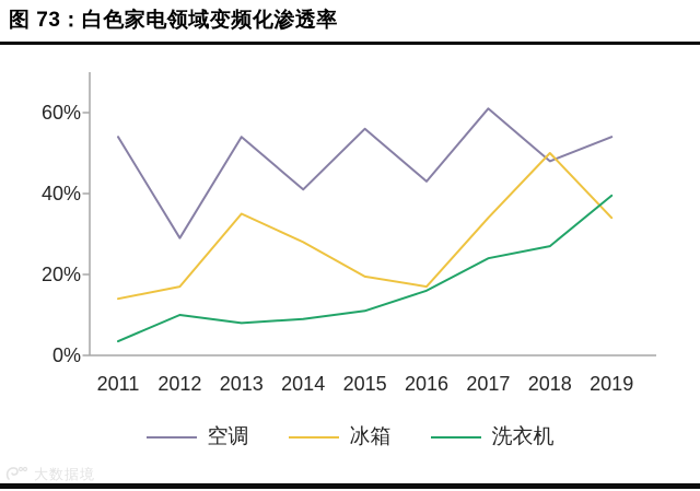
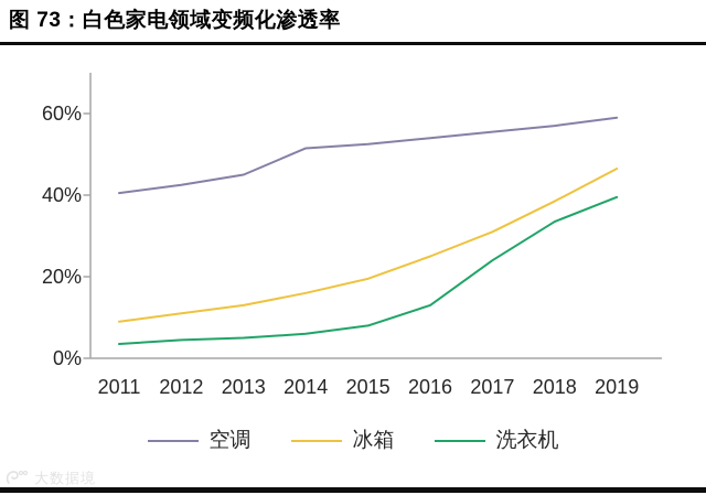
空调/2011: 54% -> 40%
冰箱/2011: 14% -> 9%
空调/2012: 29% -> 42%
冰箱/2012: 17% -> 11%
洗衣机/2012: 10% -> 4%
空调/2013: 54% -> 45%
冰箱/2013: 35% -> 13%
洗衣机/2013: 8% -> 5%
空调/2014: 41% -> 52%
冰箱/2014: 28% -> 16%
洗衣机/2014: 9% -> 6%
空调/2015: 56% -> 52%
洗衣机/2015: 11% -> 8%
空调/2016: 43% -> 54%
冰箱/2016: 17% -> 25%
洗衣机/2016: 16% -> 13%
空调/2017: 61% -> 56%
冰箱/2017: 34% -> 31%
空调/2018: 48% -> 57%
冰箱/2018: 50% -> 38%
洗衣机/2018: 27% -> 34%
空调/2019: 54% -> 59%
冰箱/2019: 34% -> 46%
